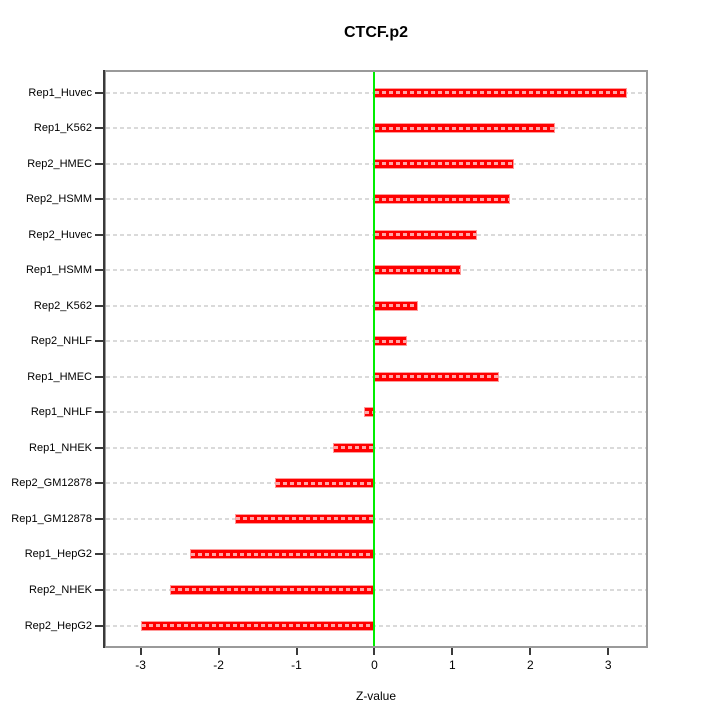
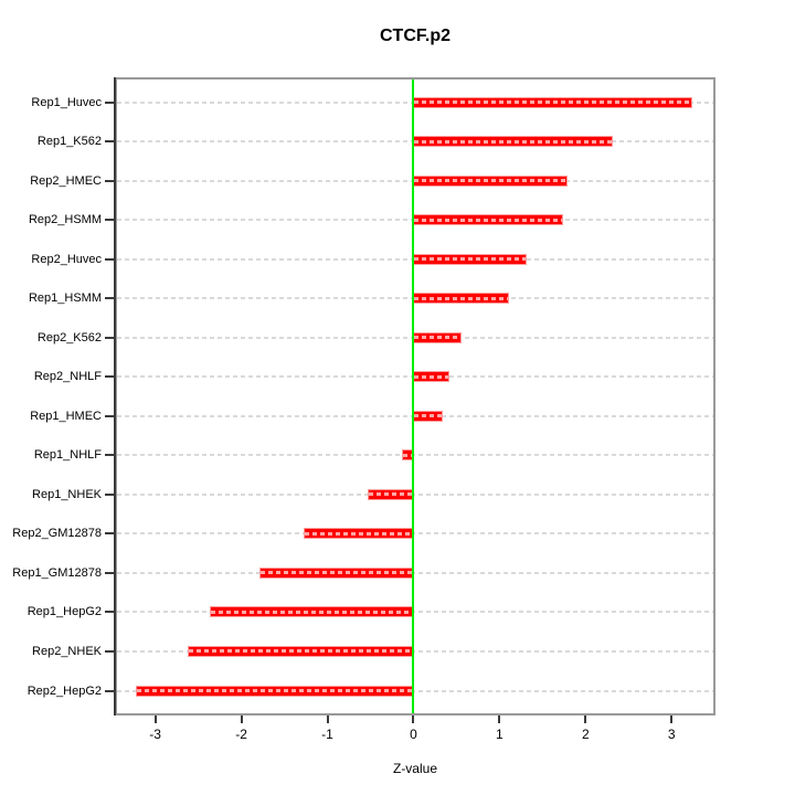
Rep1_HMEC: 1.6 -> 0.3
Rep2_HepG2: -3.0 -> -3.2
